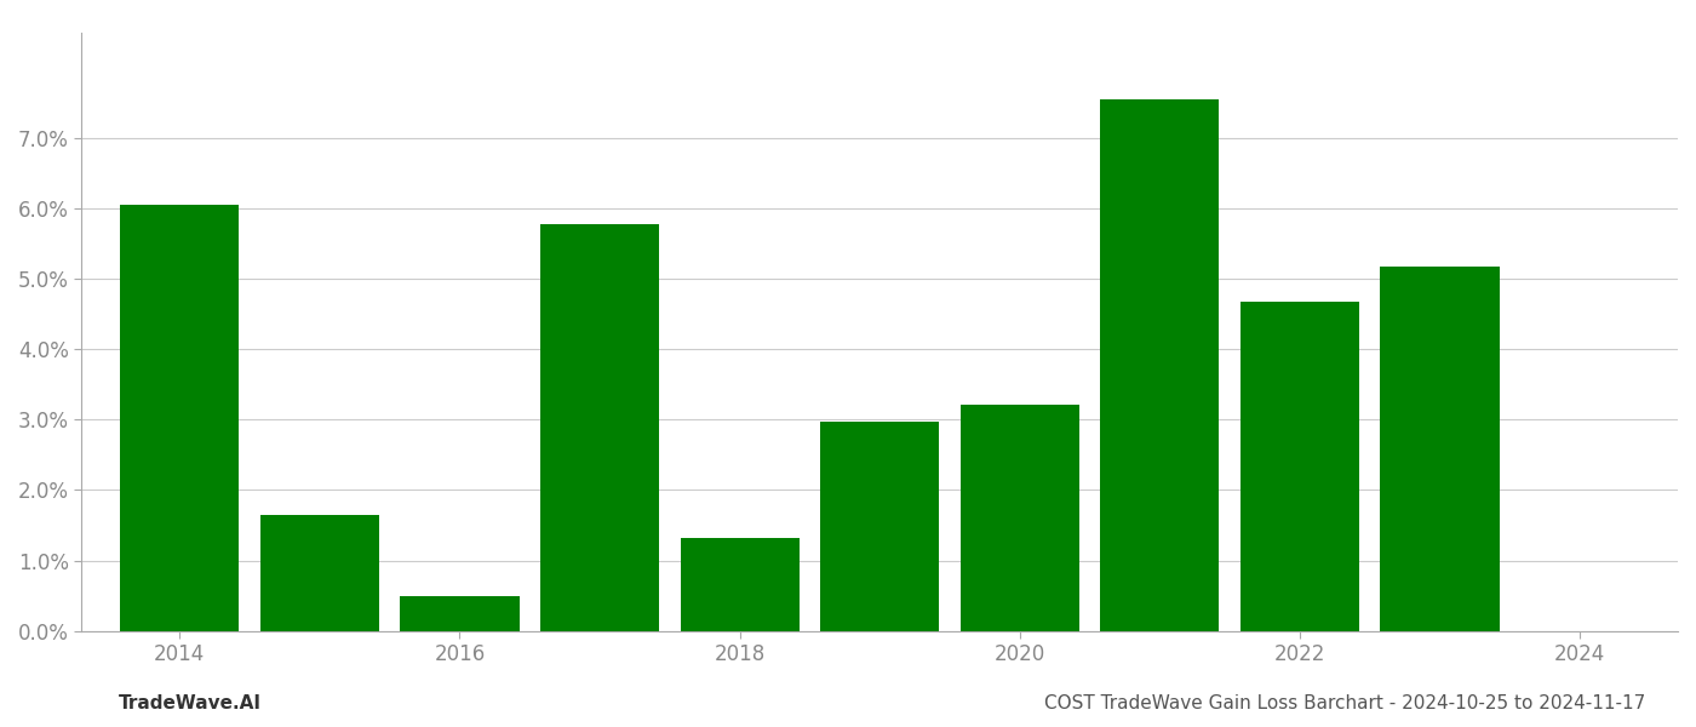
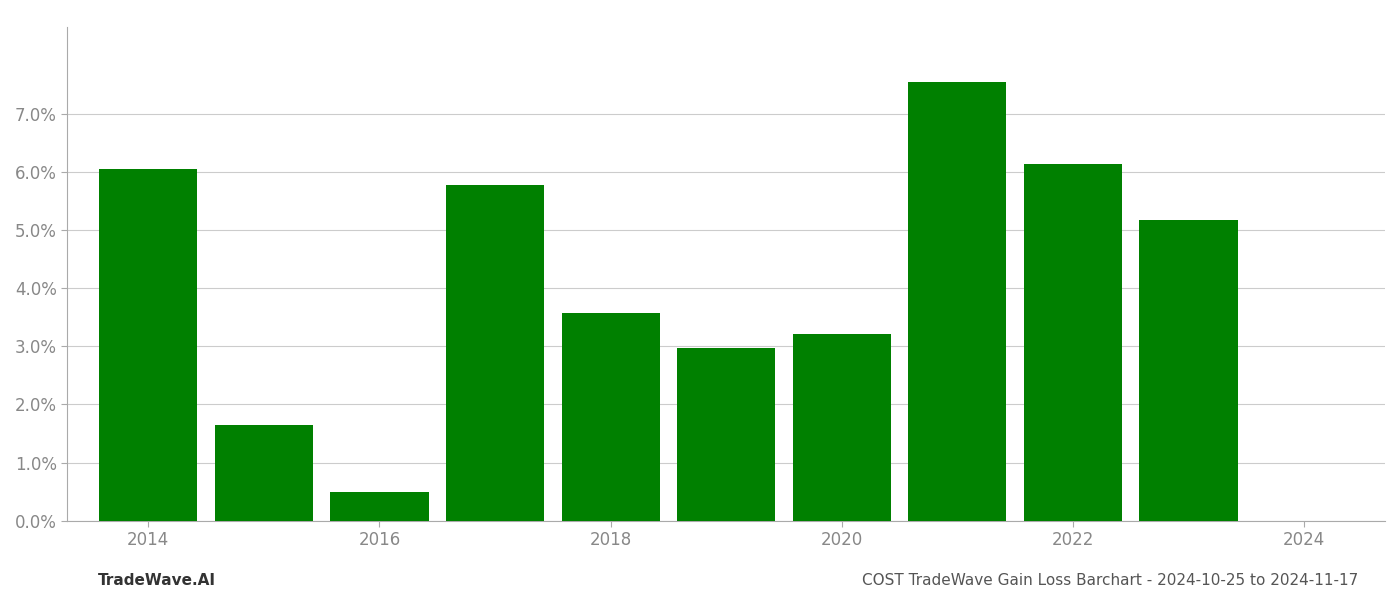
2018: 1.32% -> 3.58%
2022: 4.68% -> 6.14%
